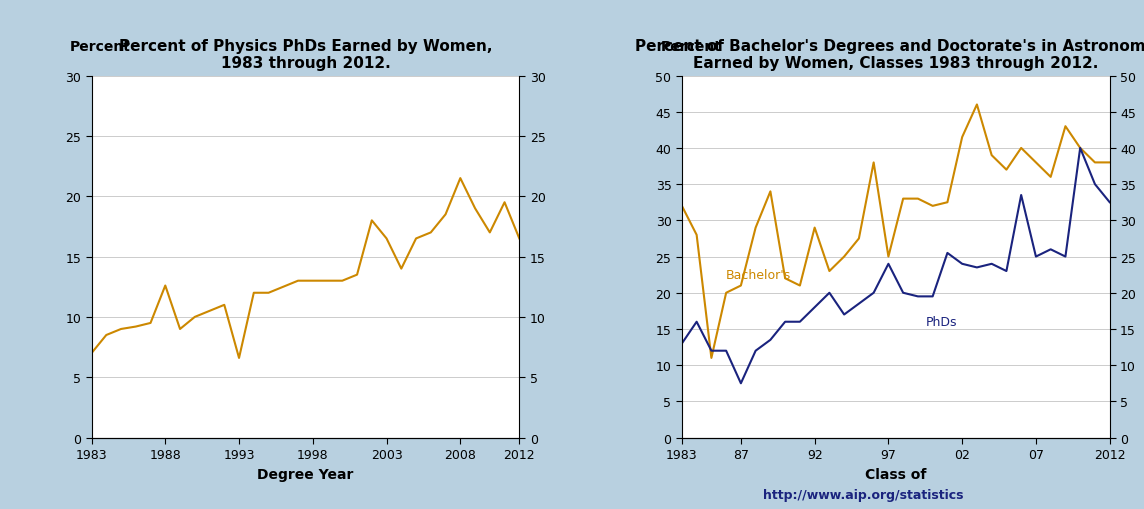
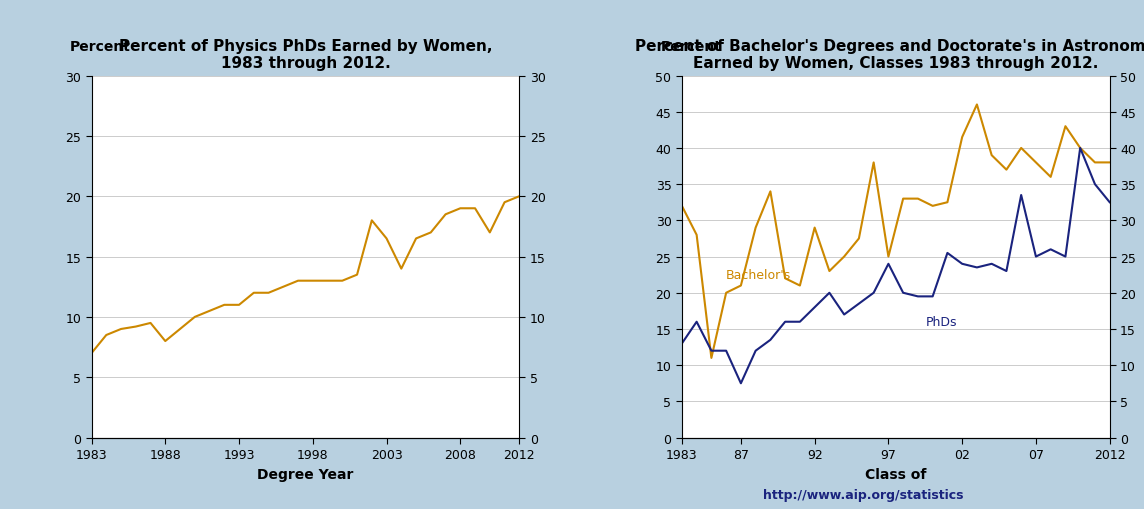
Percent of Physics PhDs Earned by Women, 1983 through 2012./1988: 12.6 -> 8.0
Percent of Physics PhDs Earned by Women, 1983 through 2012./1993: 6.6 -> 11.0
Percent of Physics PhDs Earned by Women, 1983 through 2012./2008: 21.5 -> 19.0
Percent of Physics PhDs Earned by Women, 1983 through 2012./2012: 16.5 -> 20.0
